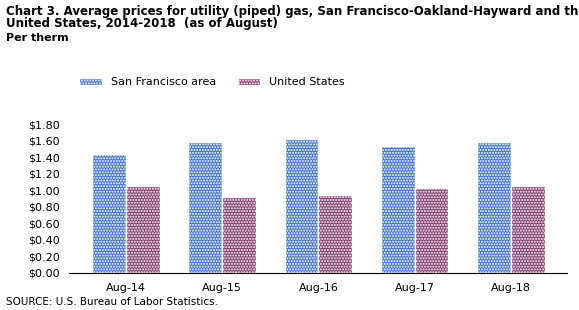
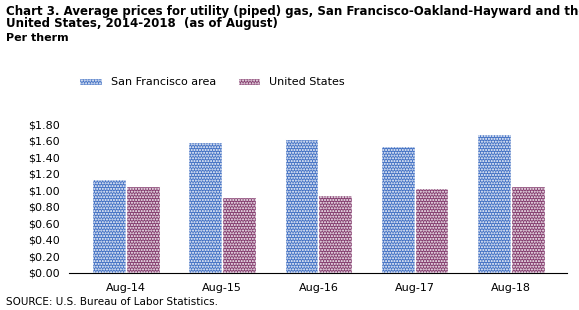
San Francisco area/Aug-14: $1.44 -> $1.14
San Francisco area/Aug-18: $1.58 -> $1.68
